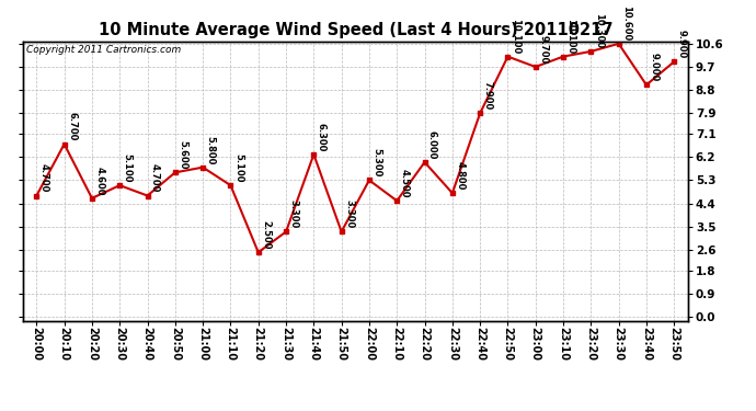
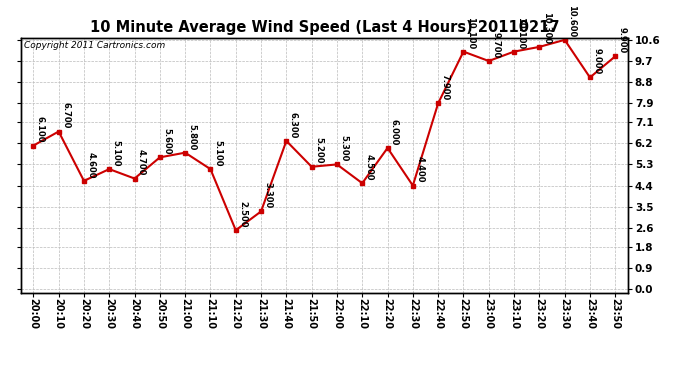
20:00: 4.700 -> 6.100
21:50: 3.300 -> 5.200
22:30: 4.800 -> 4.400
